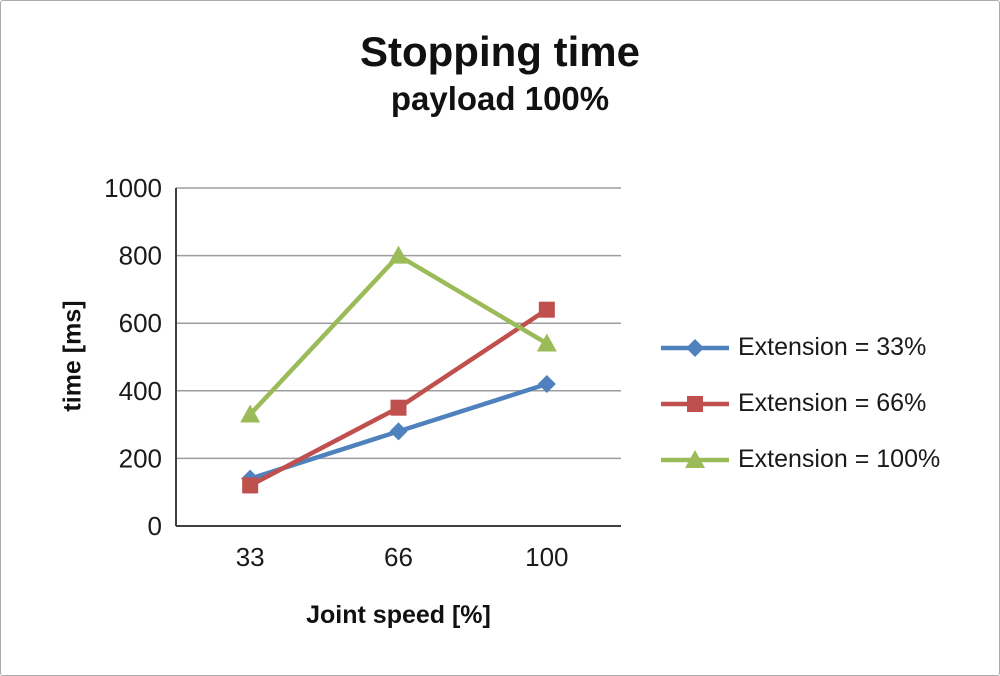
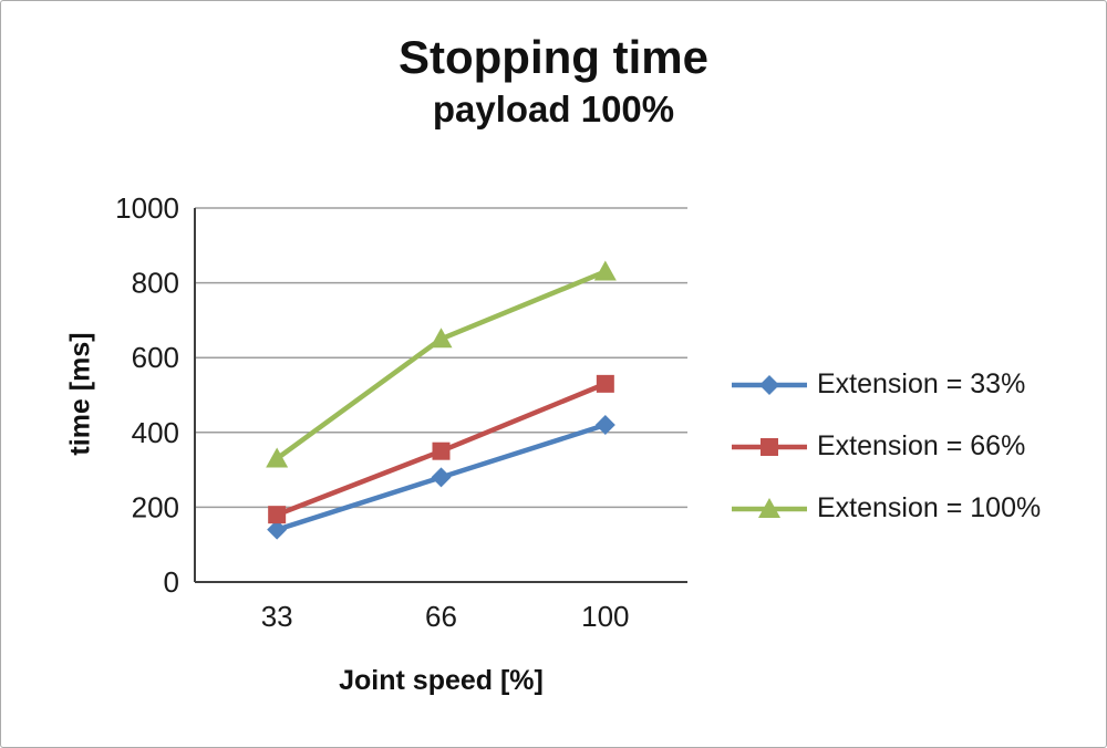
Extension = 66%/33: 120 -> 180
Extension = 100%/66: 800 -> 650
Extension = 66%/100: 640 -> 530
Extension = 100%/100: 540 -> 830
